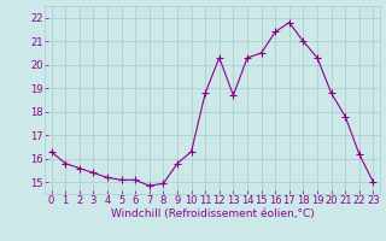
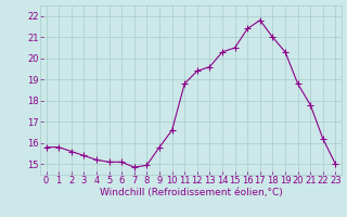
0: 16.3 -> 15.8
10: 16.3 -> 16.6
12: 20.3 -> 19.4
13: 18.7 -> 19.6
